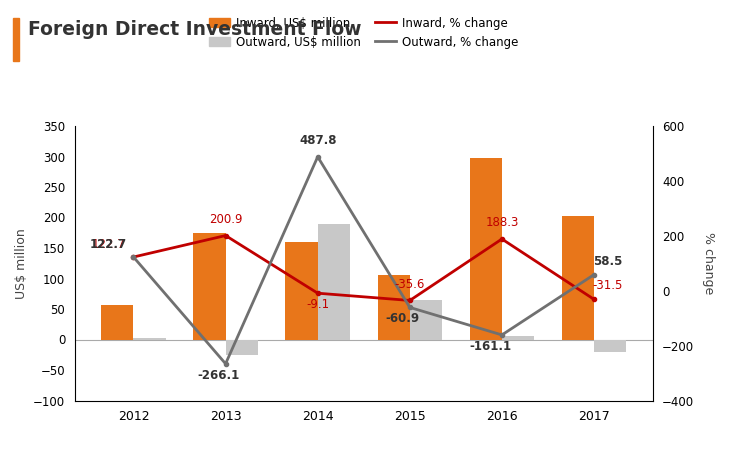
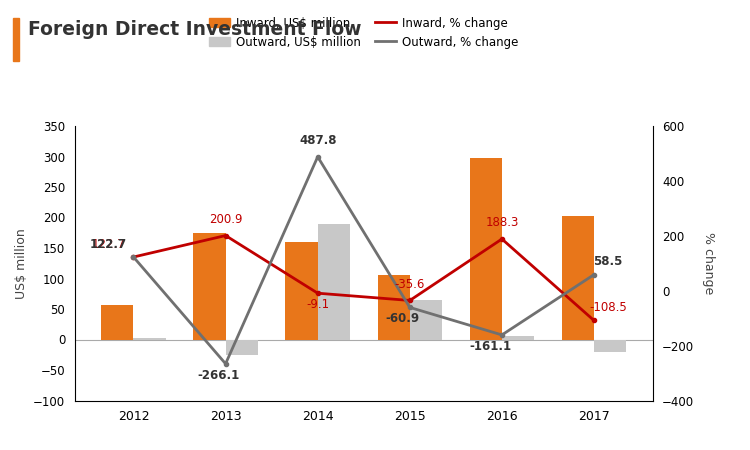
Inward, % change/2017: -31.5 -> -108.5
